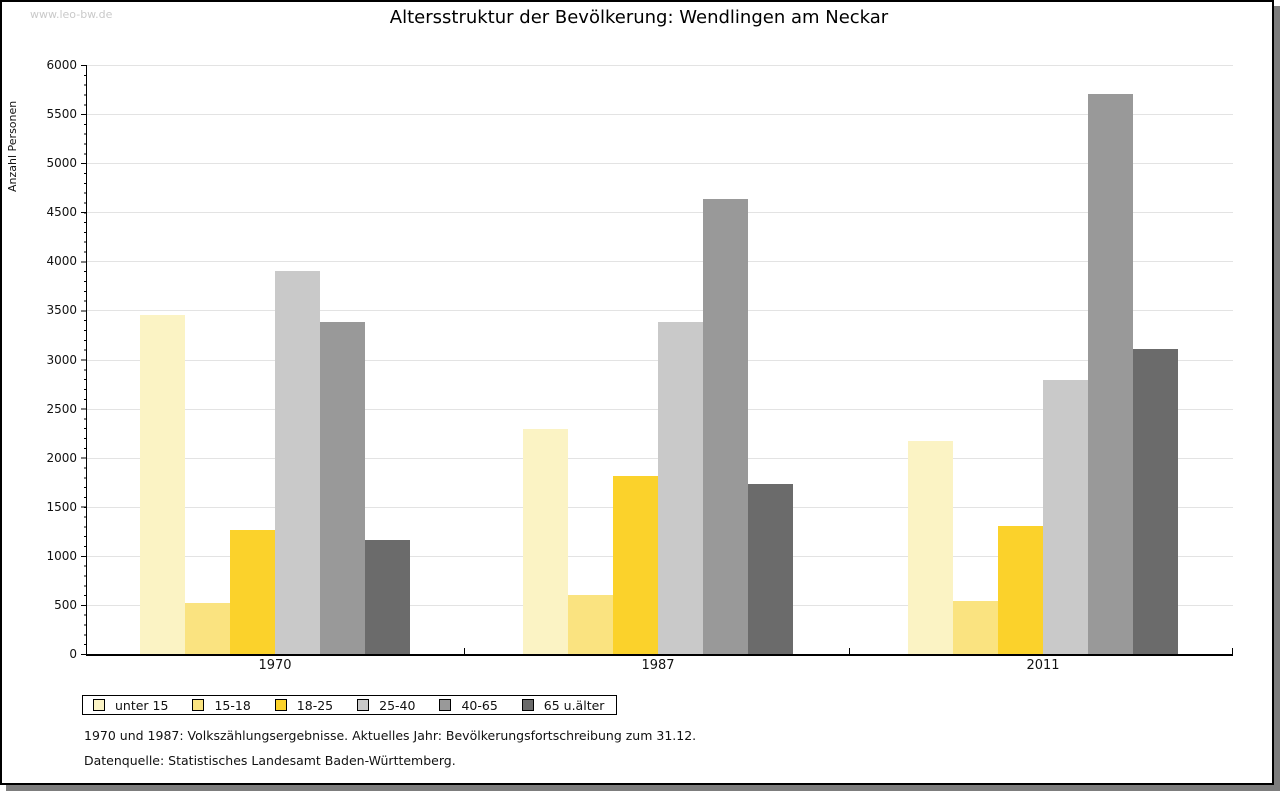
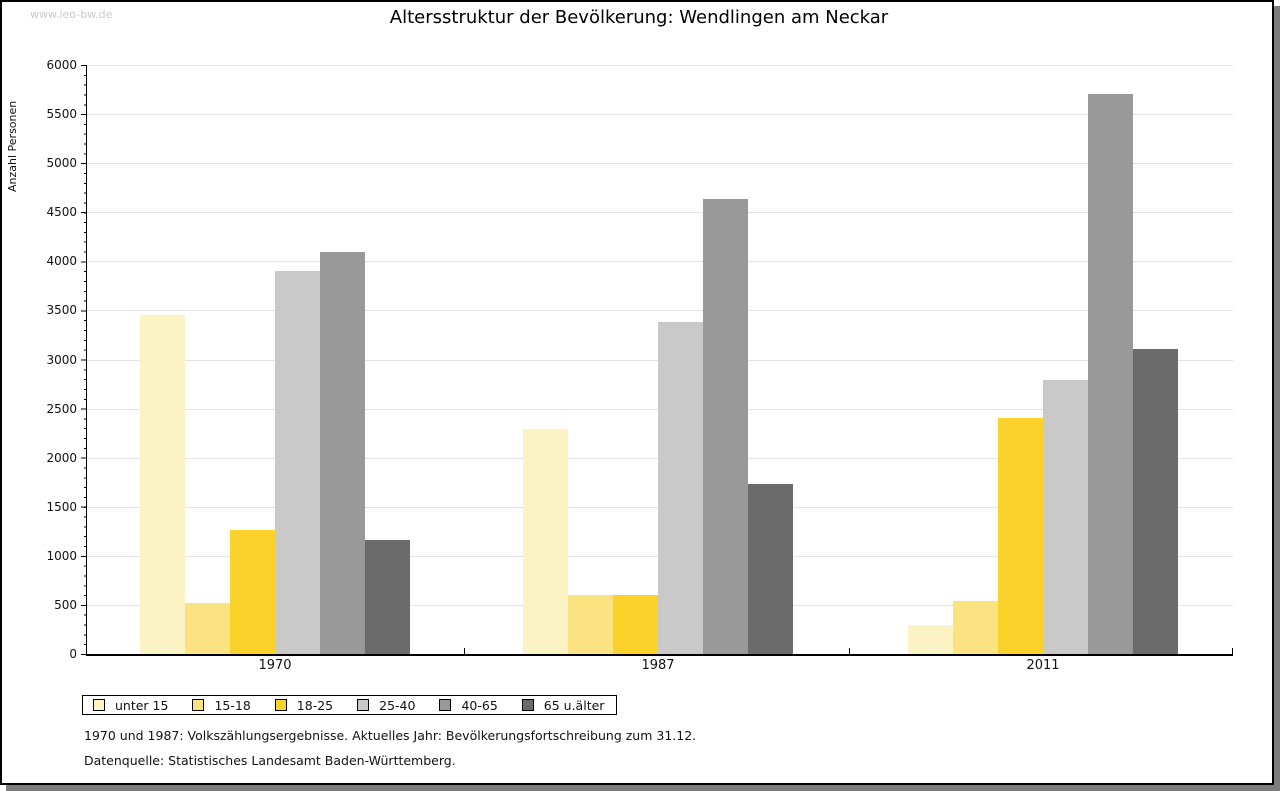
40-65/1970: 3400 -> 4100
18-25/1987: 1800 -> 600
unter 15/2011: 2200 -> 300
18-25/2011: 1300 -> 2400
